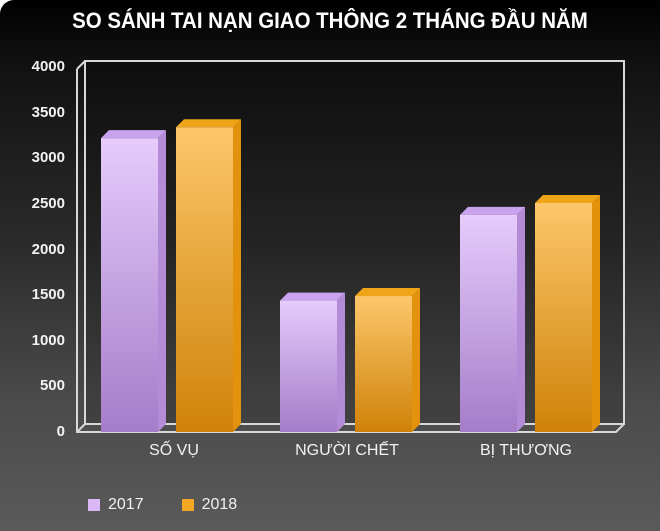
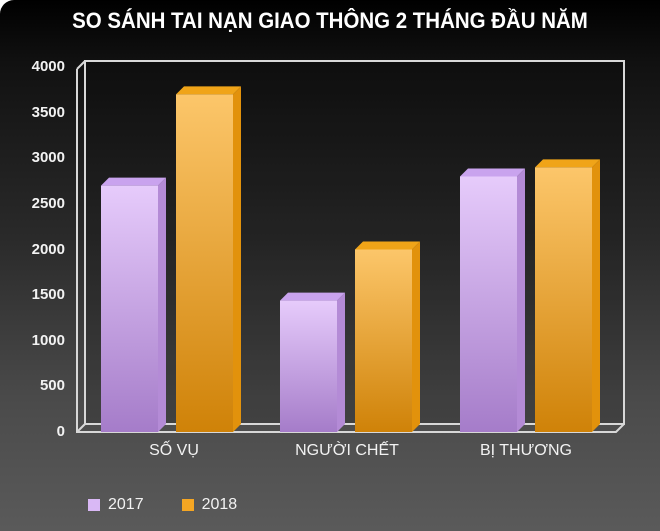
2017/SỐ VỤ: 3200 -> 2700
2018/SỐ VỤ: 3300 -> 3700
2018/NGƯỜI CHẾT: 1500 -> 2000
2017/BỊ THƯƠNG: 2400 -> 2800
2018/BỊ THƯƠNG: 2500 -> 2900
